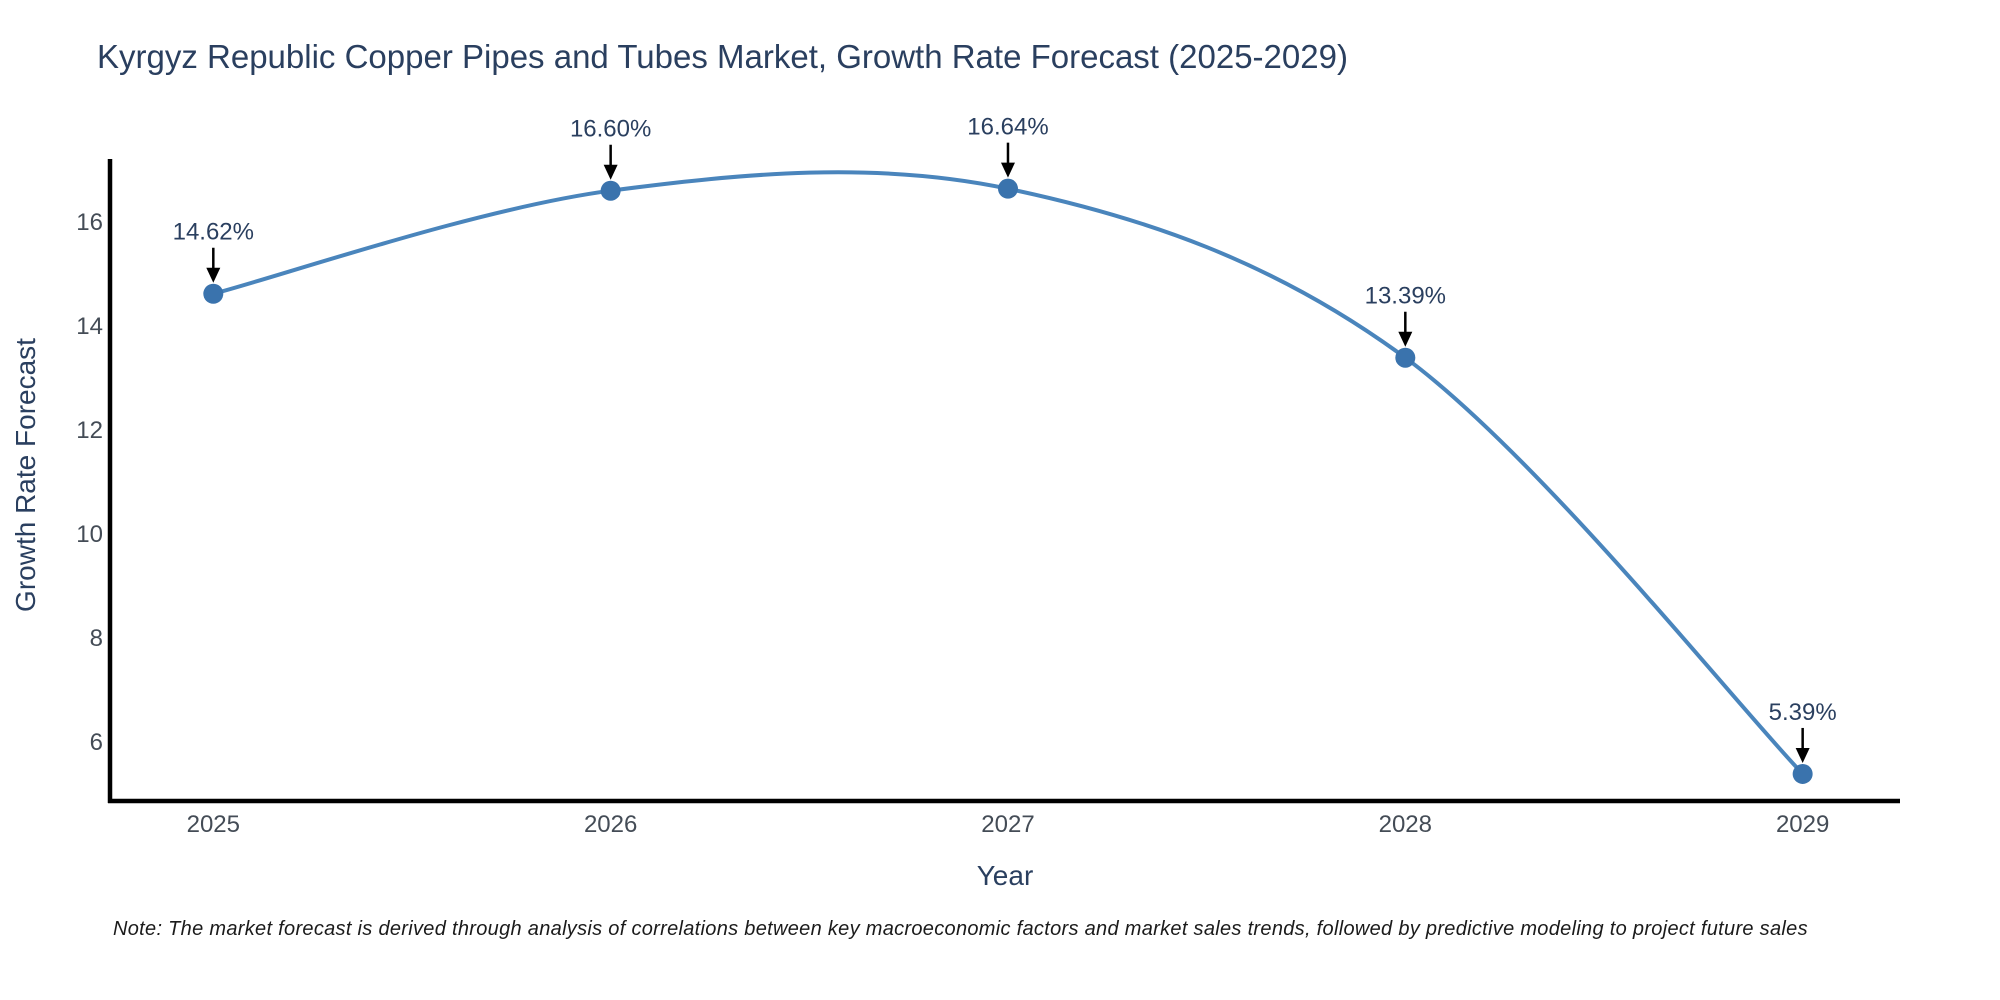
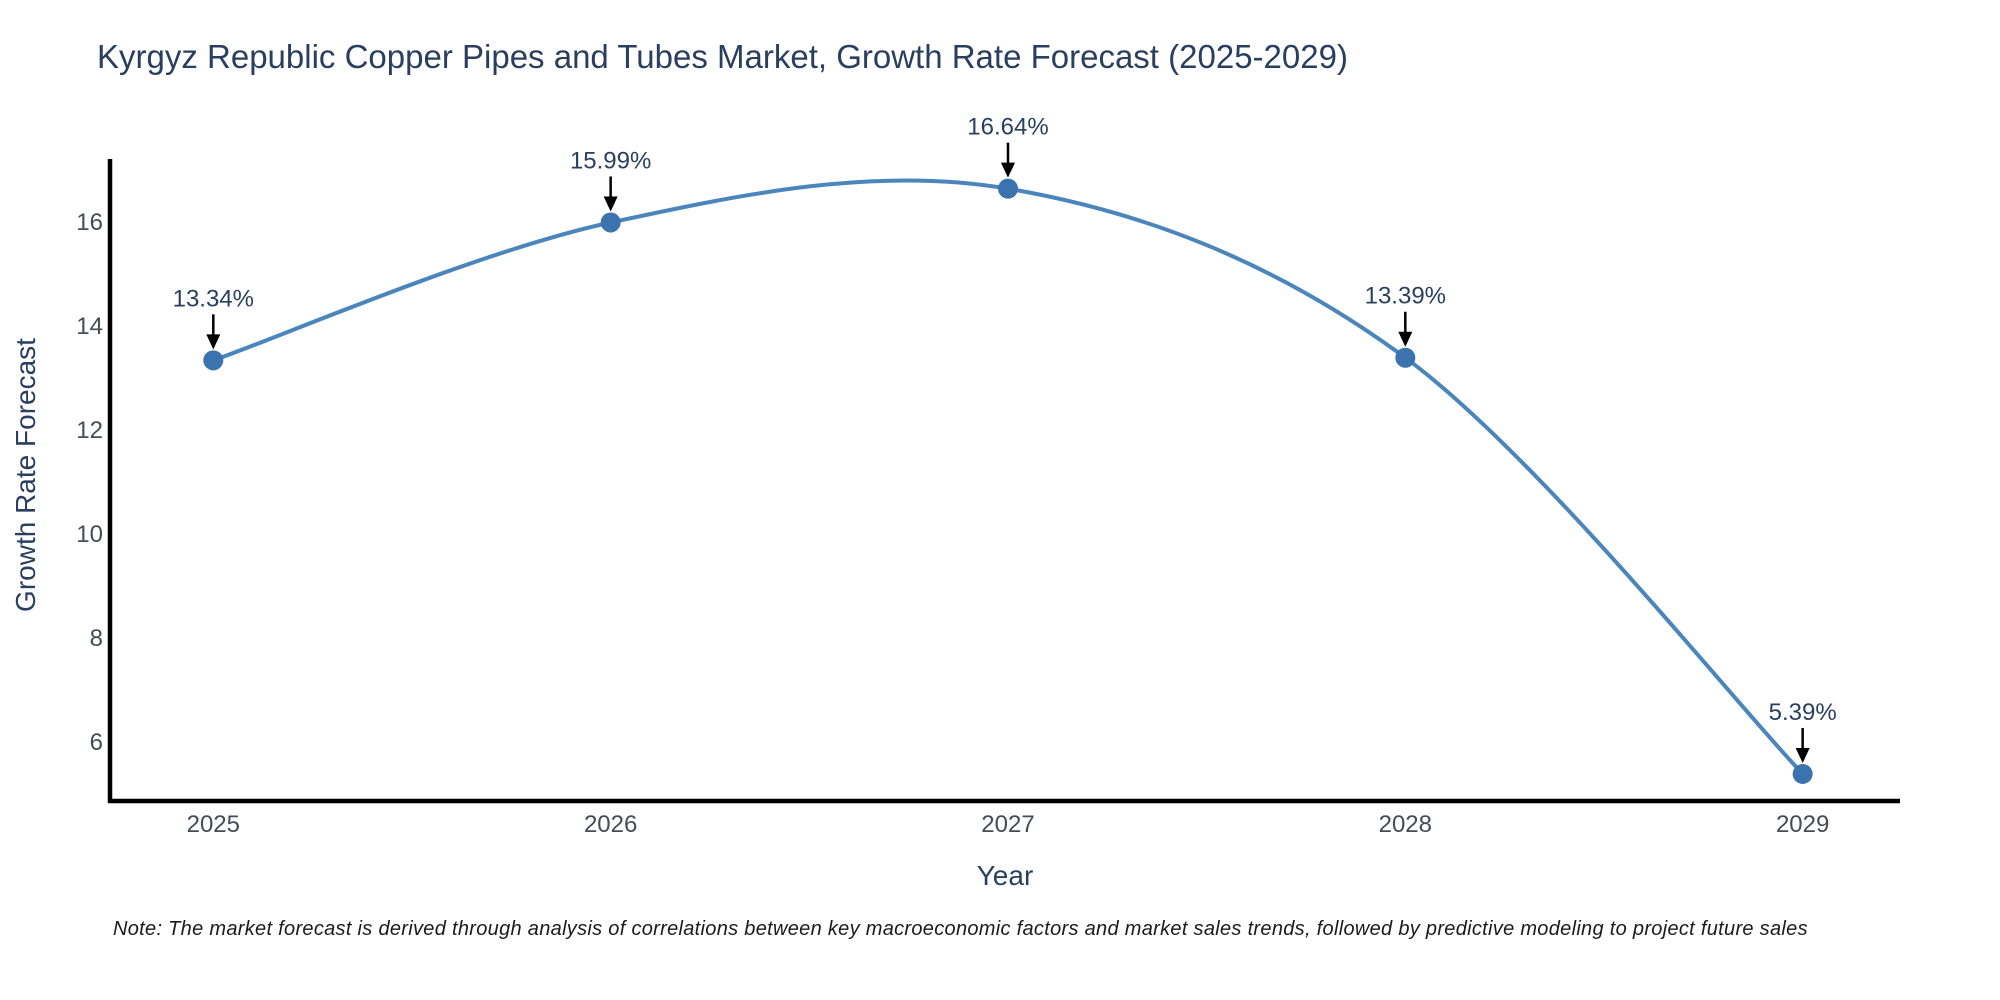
2025: 14.62% -> 13.34%
2026: 16.60% -> 15.99%
